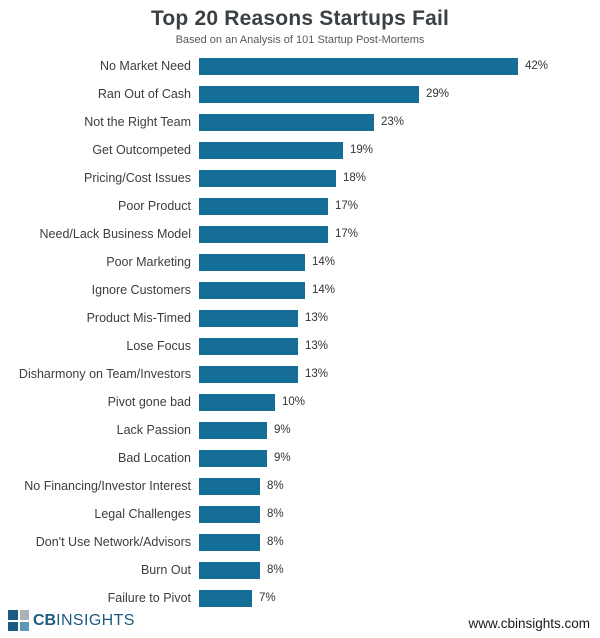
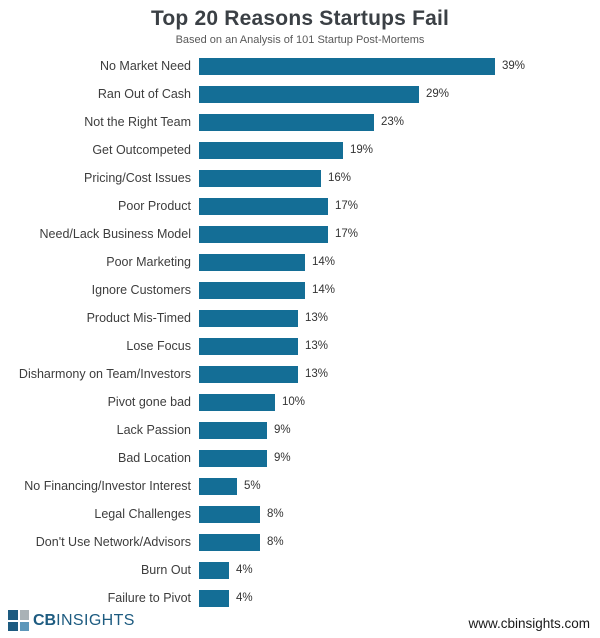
No Market Need: 42% -> 39%
Pricing/Cost Issues: 18% -> 16%
No Financing/Investor Interest: 8% -> 5%
Burn Out: 8% -> 4%
Failure to Pivot: 7% -> 4%
